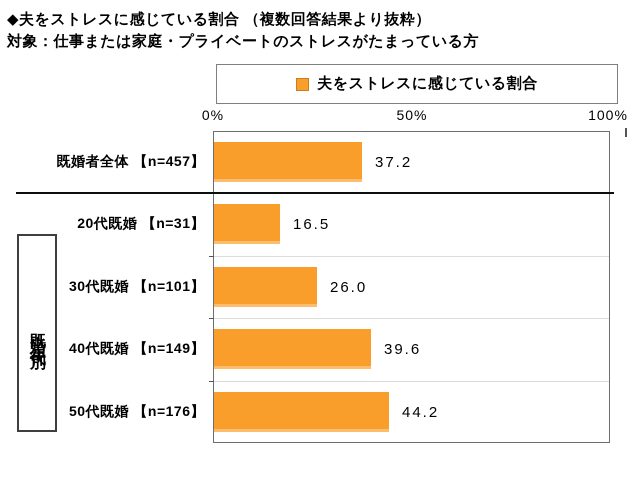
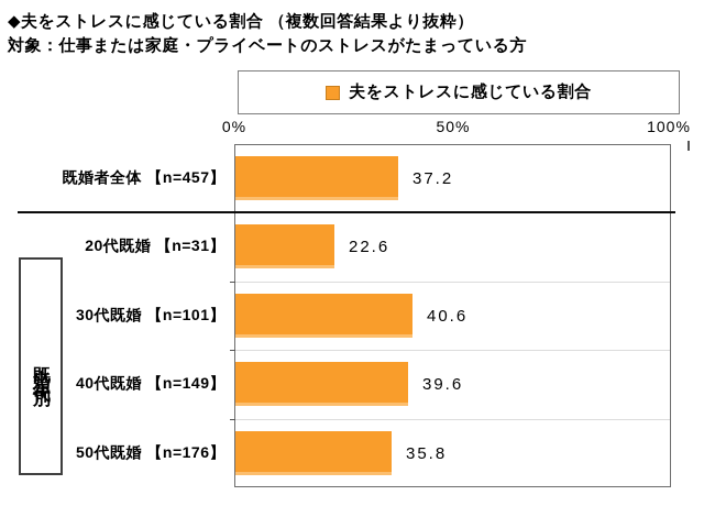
20代既婚 【n=31】: 16.5 -> 22.6
30代既婚 【n=101】: 26.0 -> 40.6
50代既婚 【n=176】: 44.2 -> 35.8
